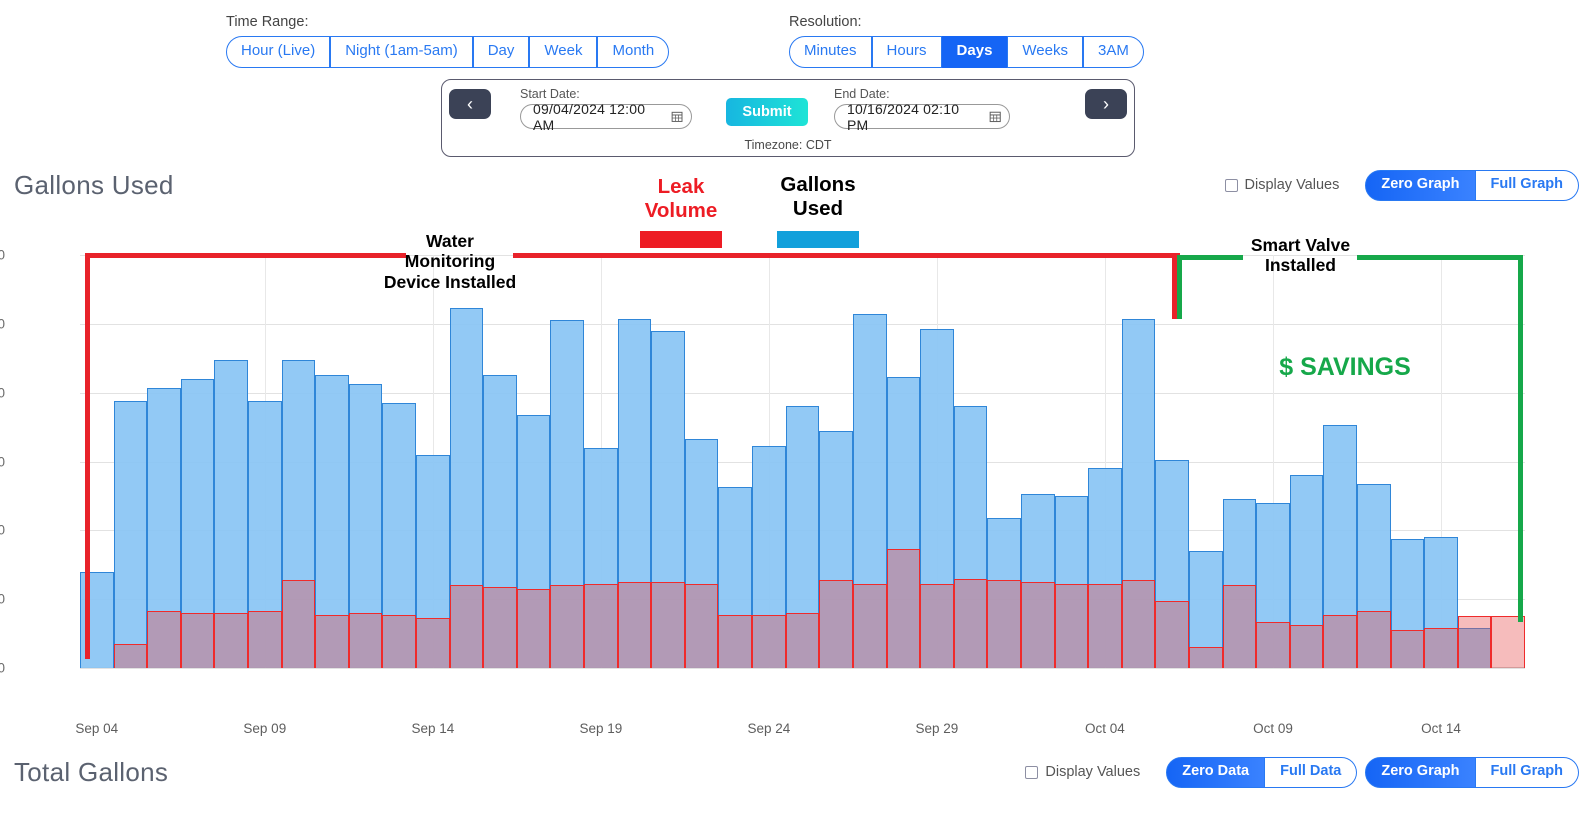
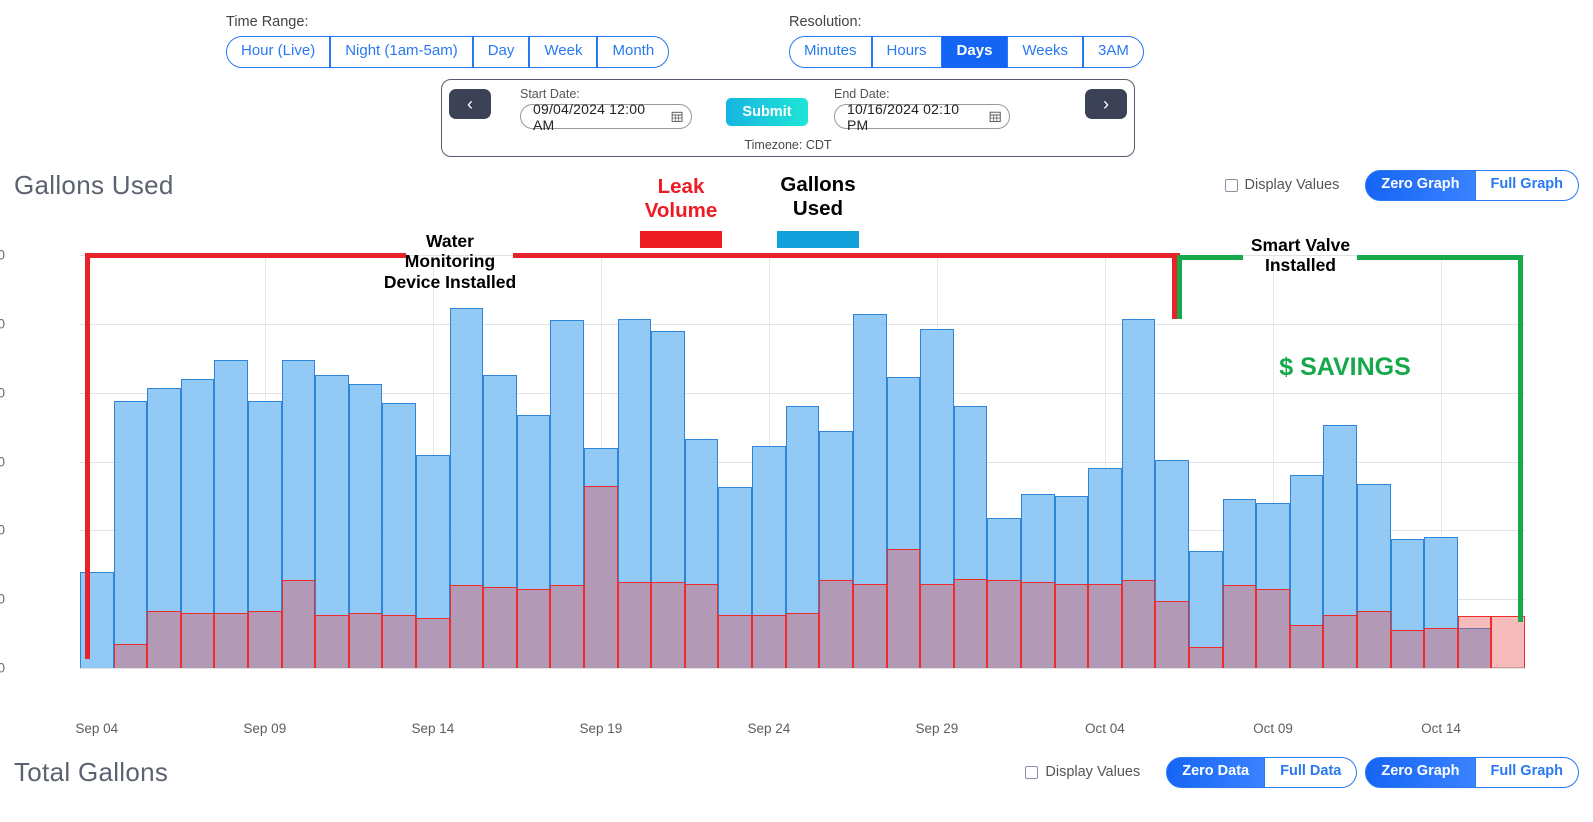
Leak Volume/Sep 19: 2400 -> 5300
Leak Volume/Oct 09: 1400 -> 2300
